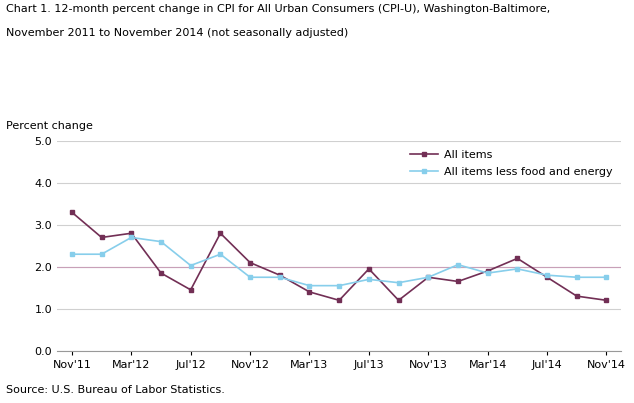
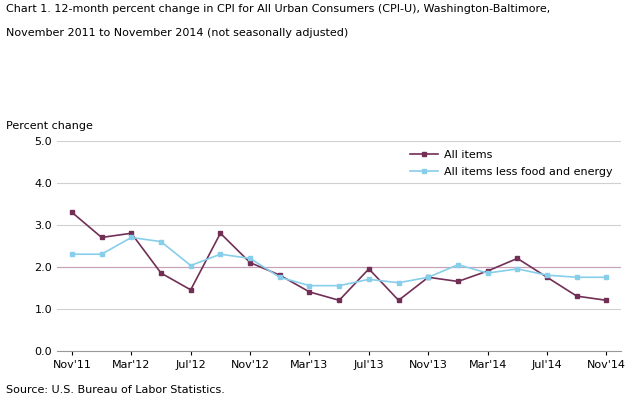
All items less food and energy/Nov'12: 1.75 -> 2.20
